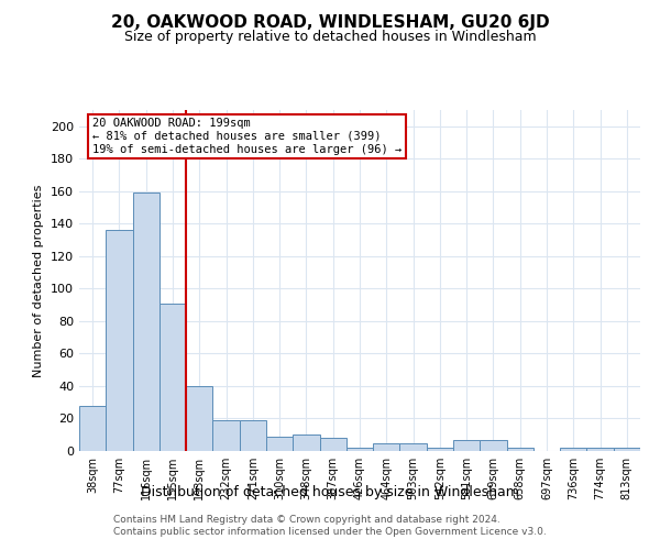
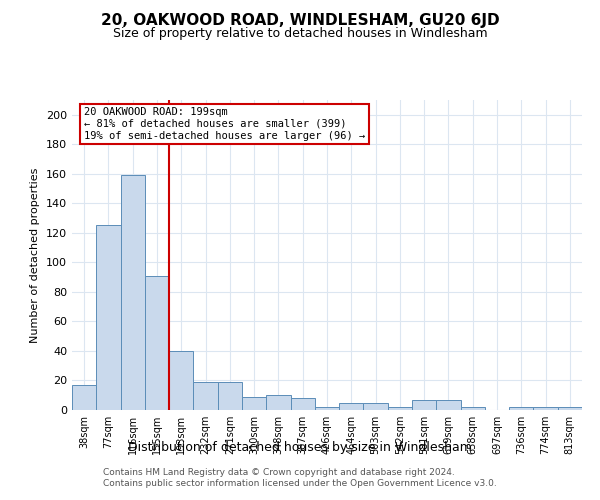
38sqm: 28 -> 17
77sqm: 136 -> 125
